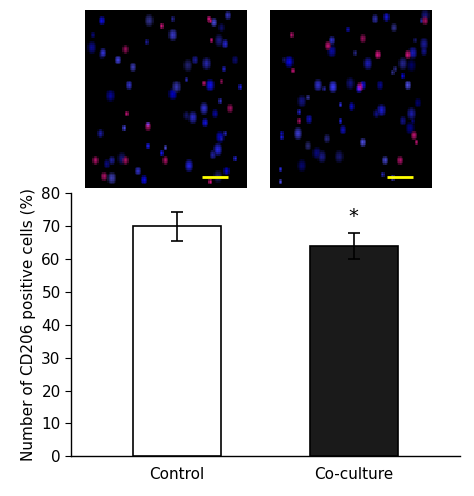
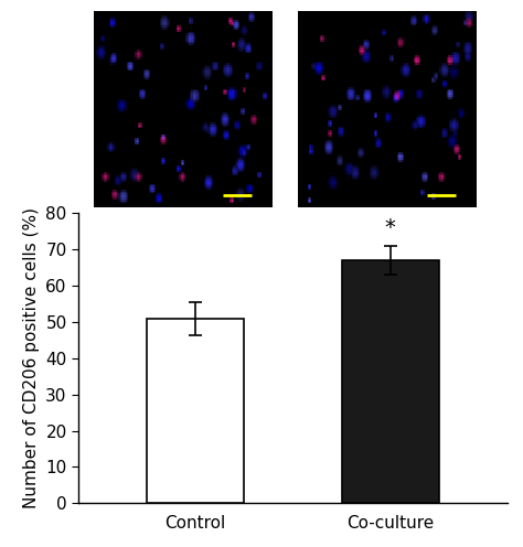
Control: 70 -> 51
Co-culture: 64 -> 67
